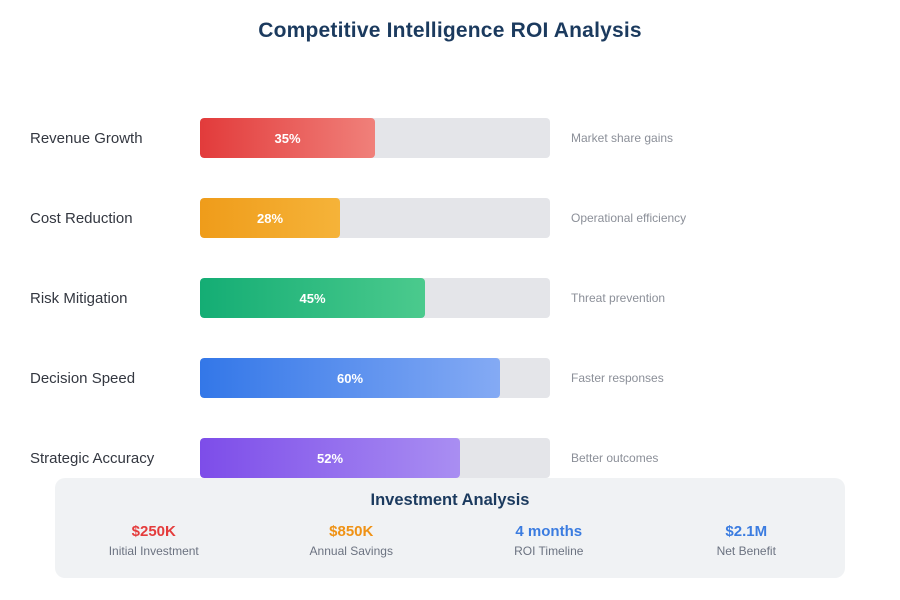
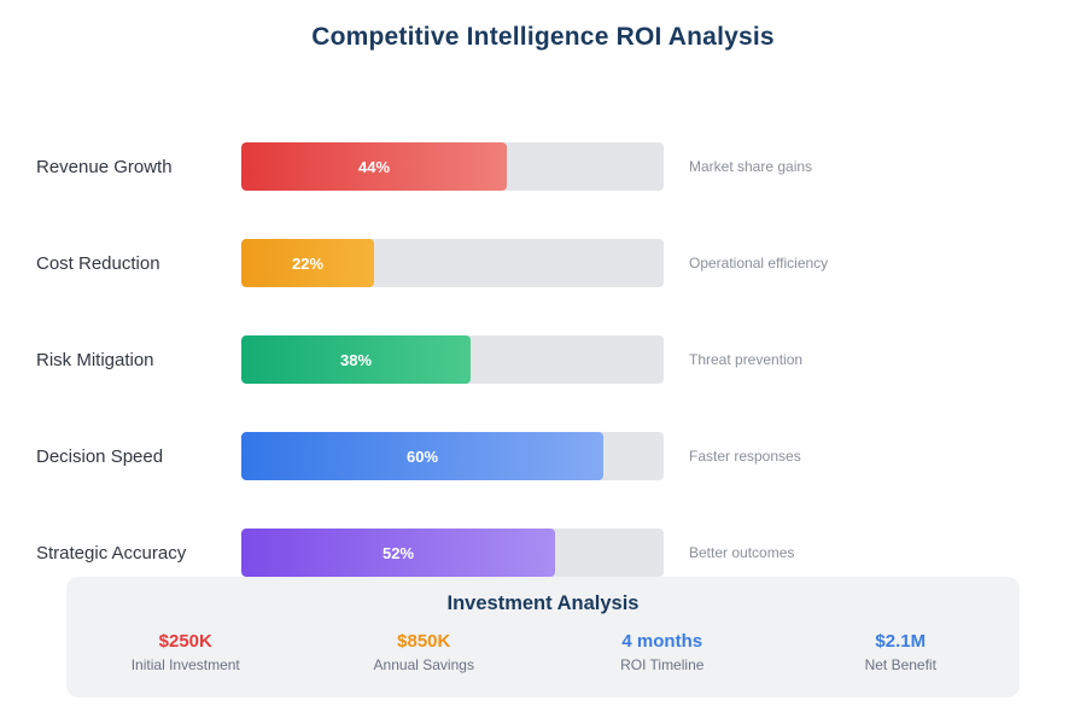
Revenue Growth: 35% -> 44%
Cost Reduction: 28% -> 22%
Risk Mitigation: 45% -> 38%
